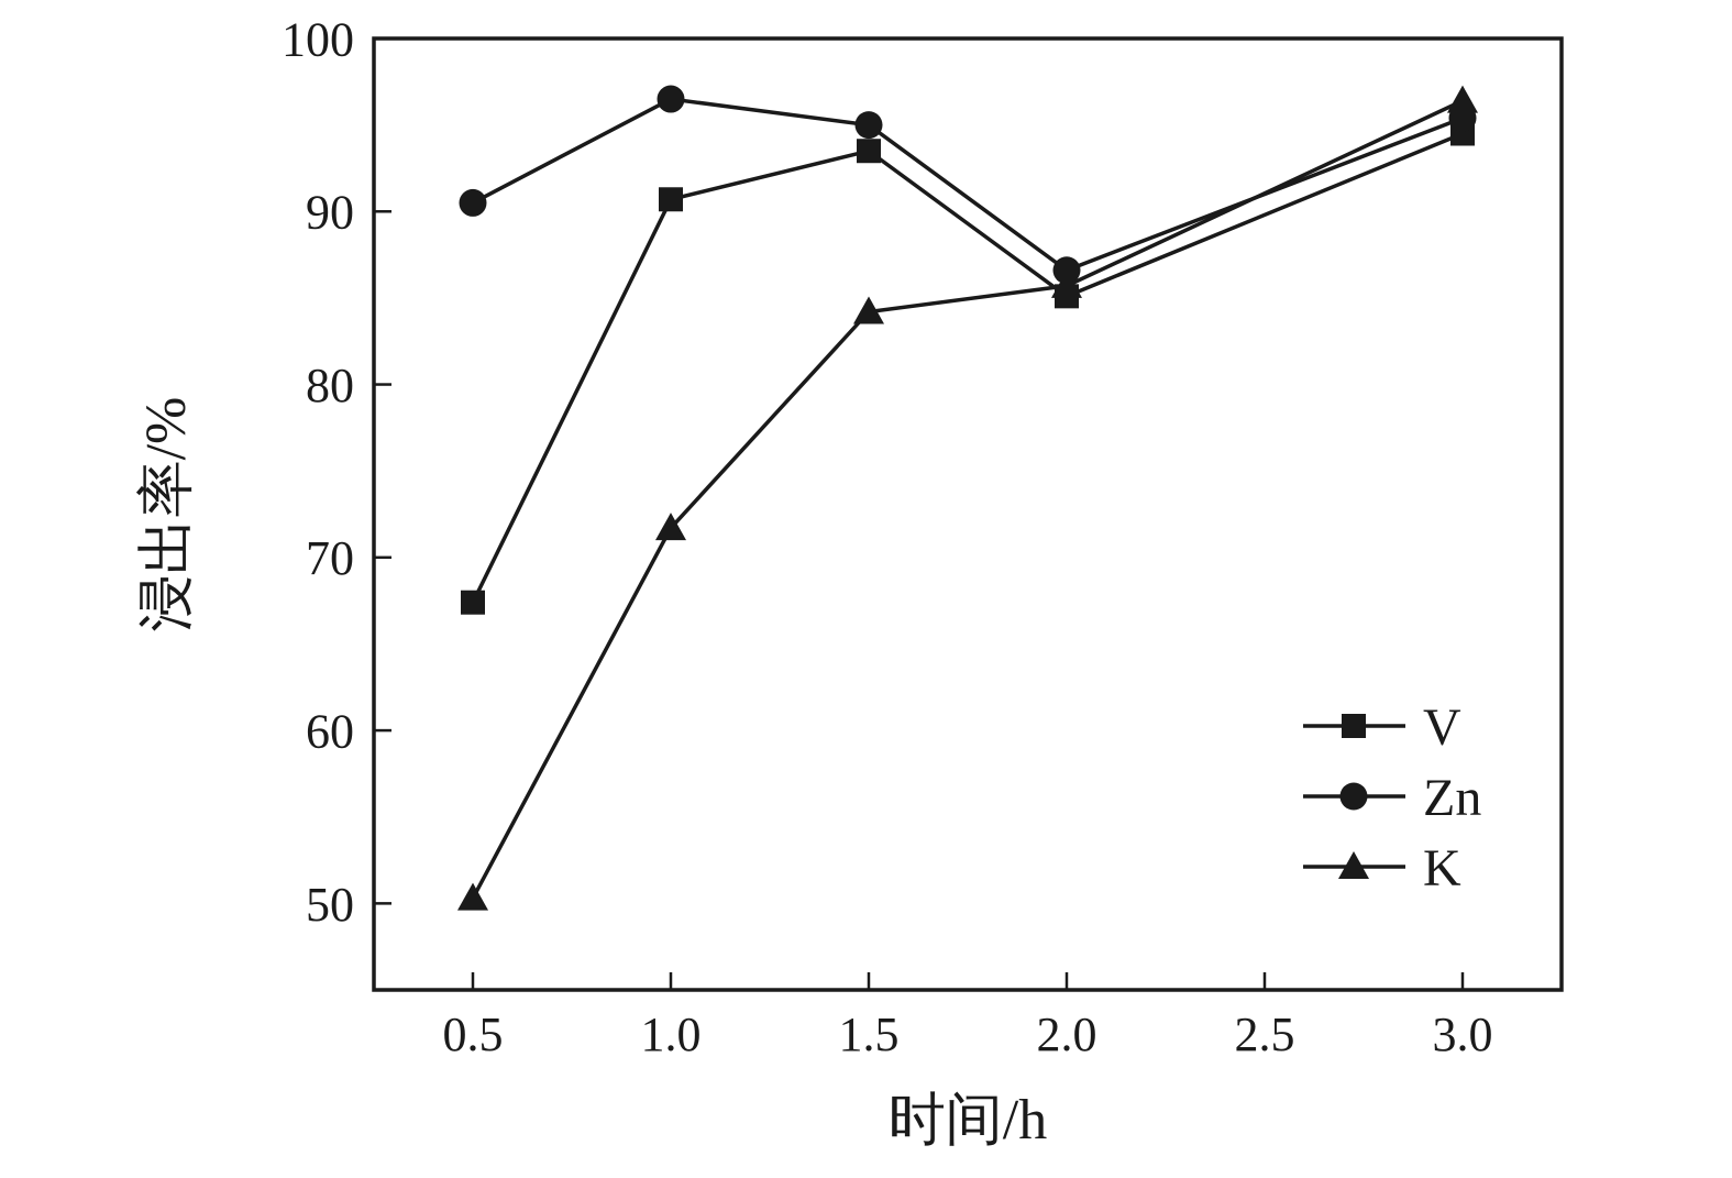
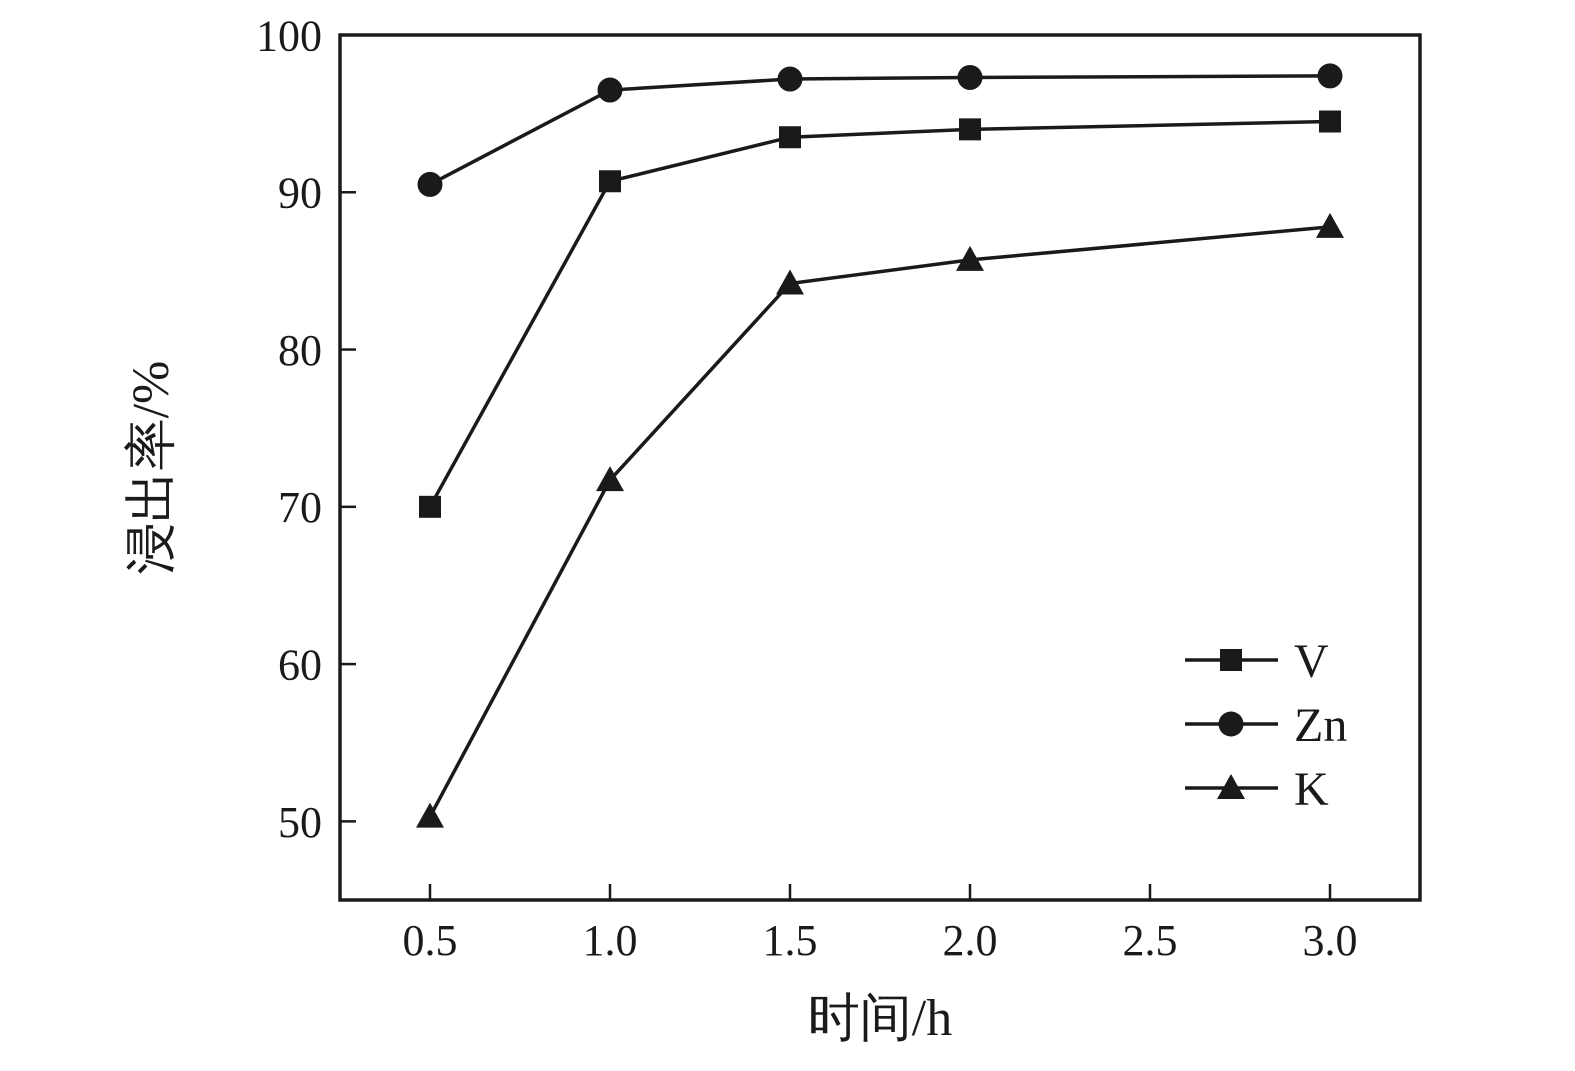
V/0.5: 67.4 -> 70.0
Zn/1.5: 95.0 -> 97.2
V/2.0: 85.1 -> 94.0
Zn/2.0: 86.6 -> 97.3
Zn/3.0: 95.4 -> 97.4
K/3.0: 96.4 -> 87.8
